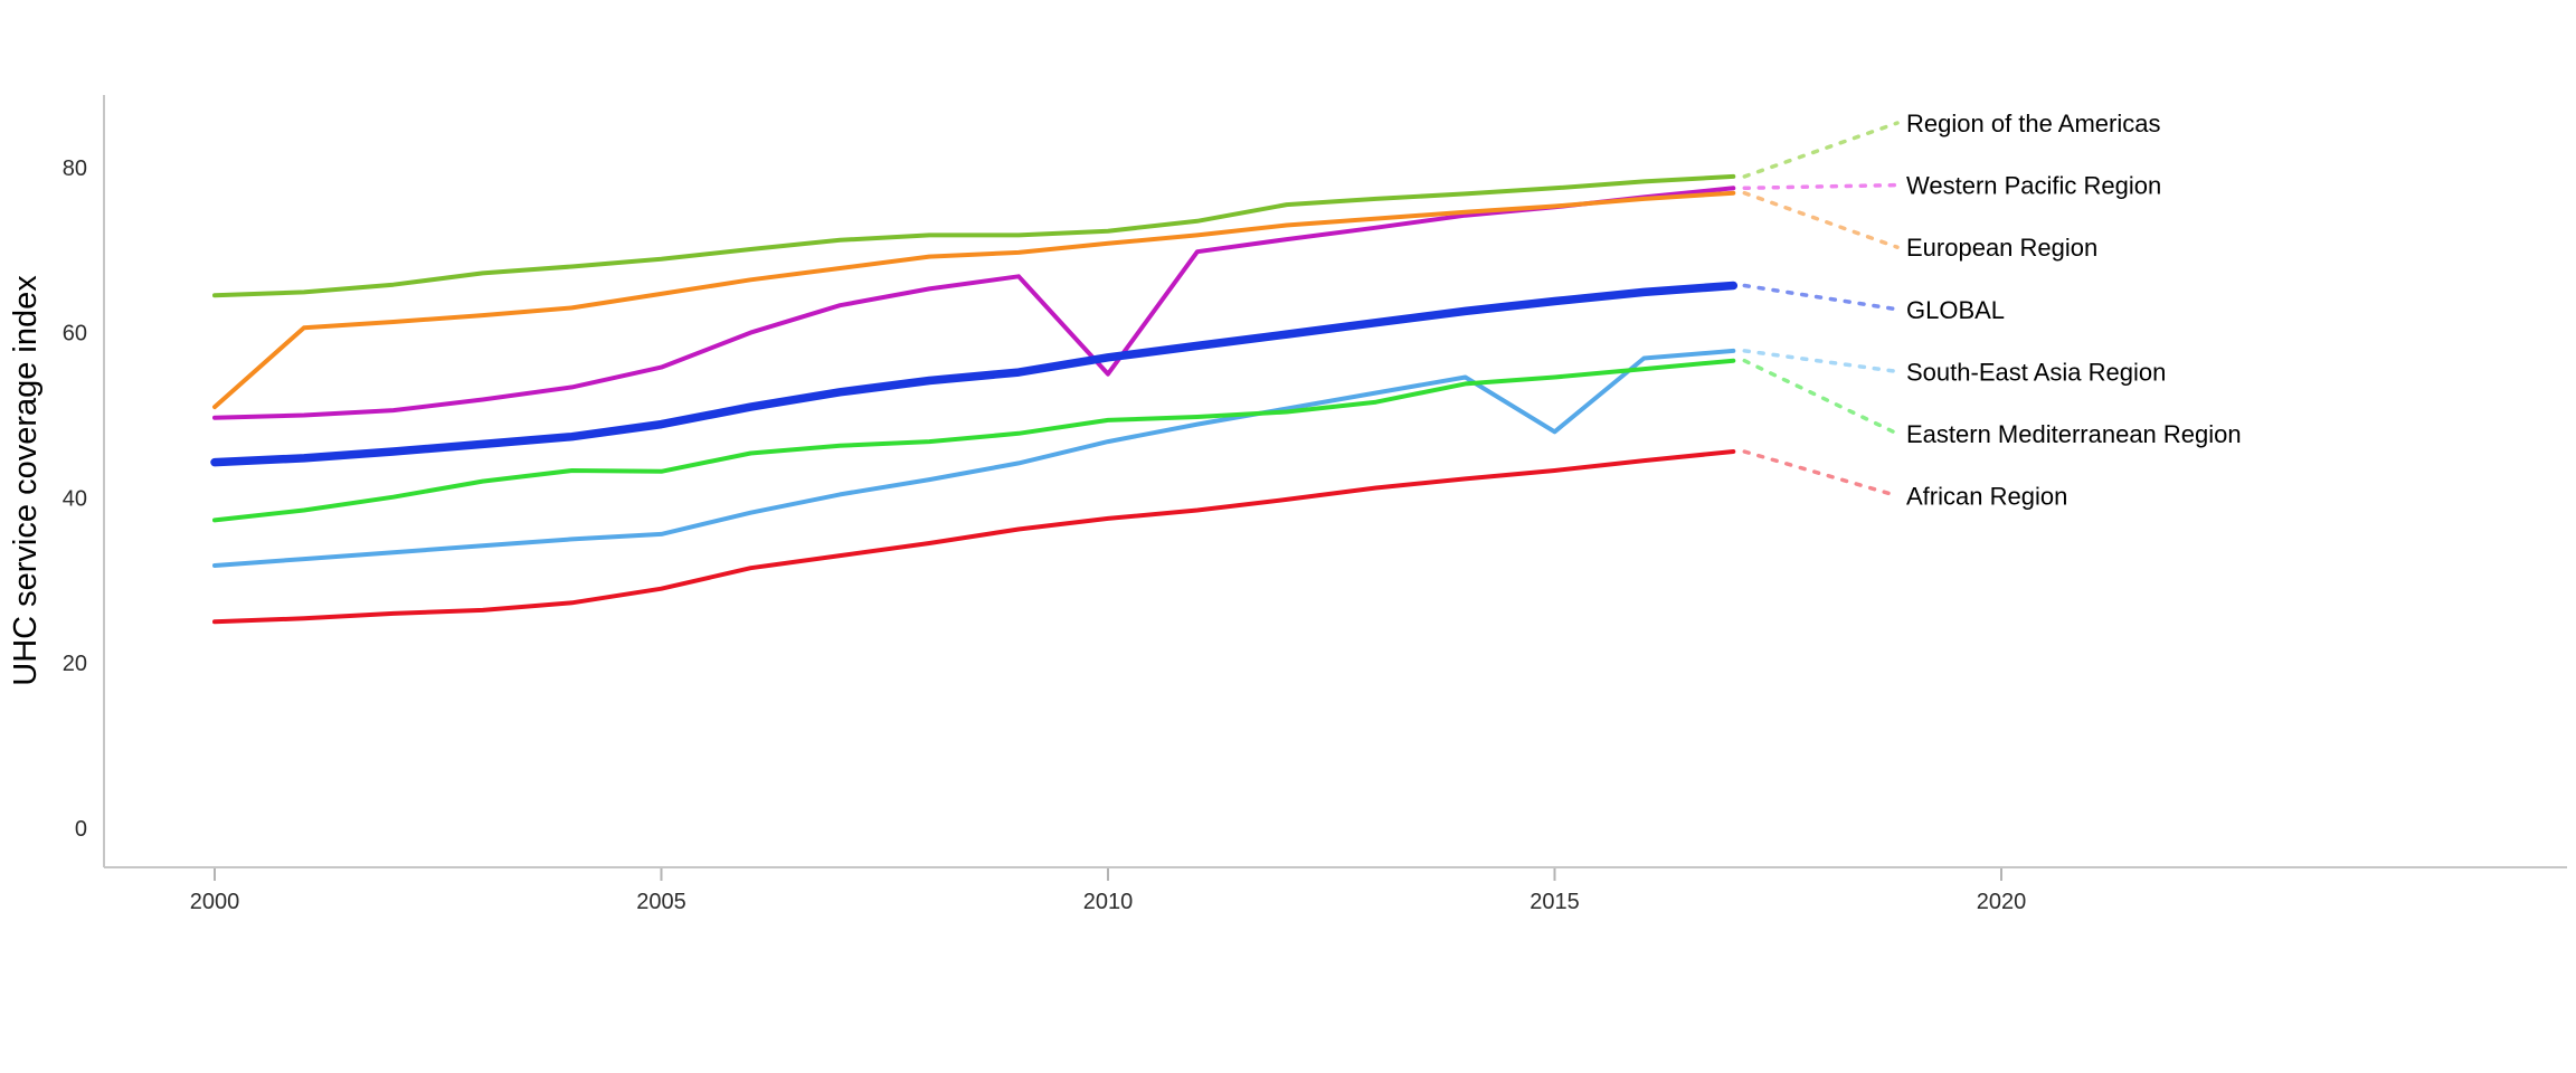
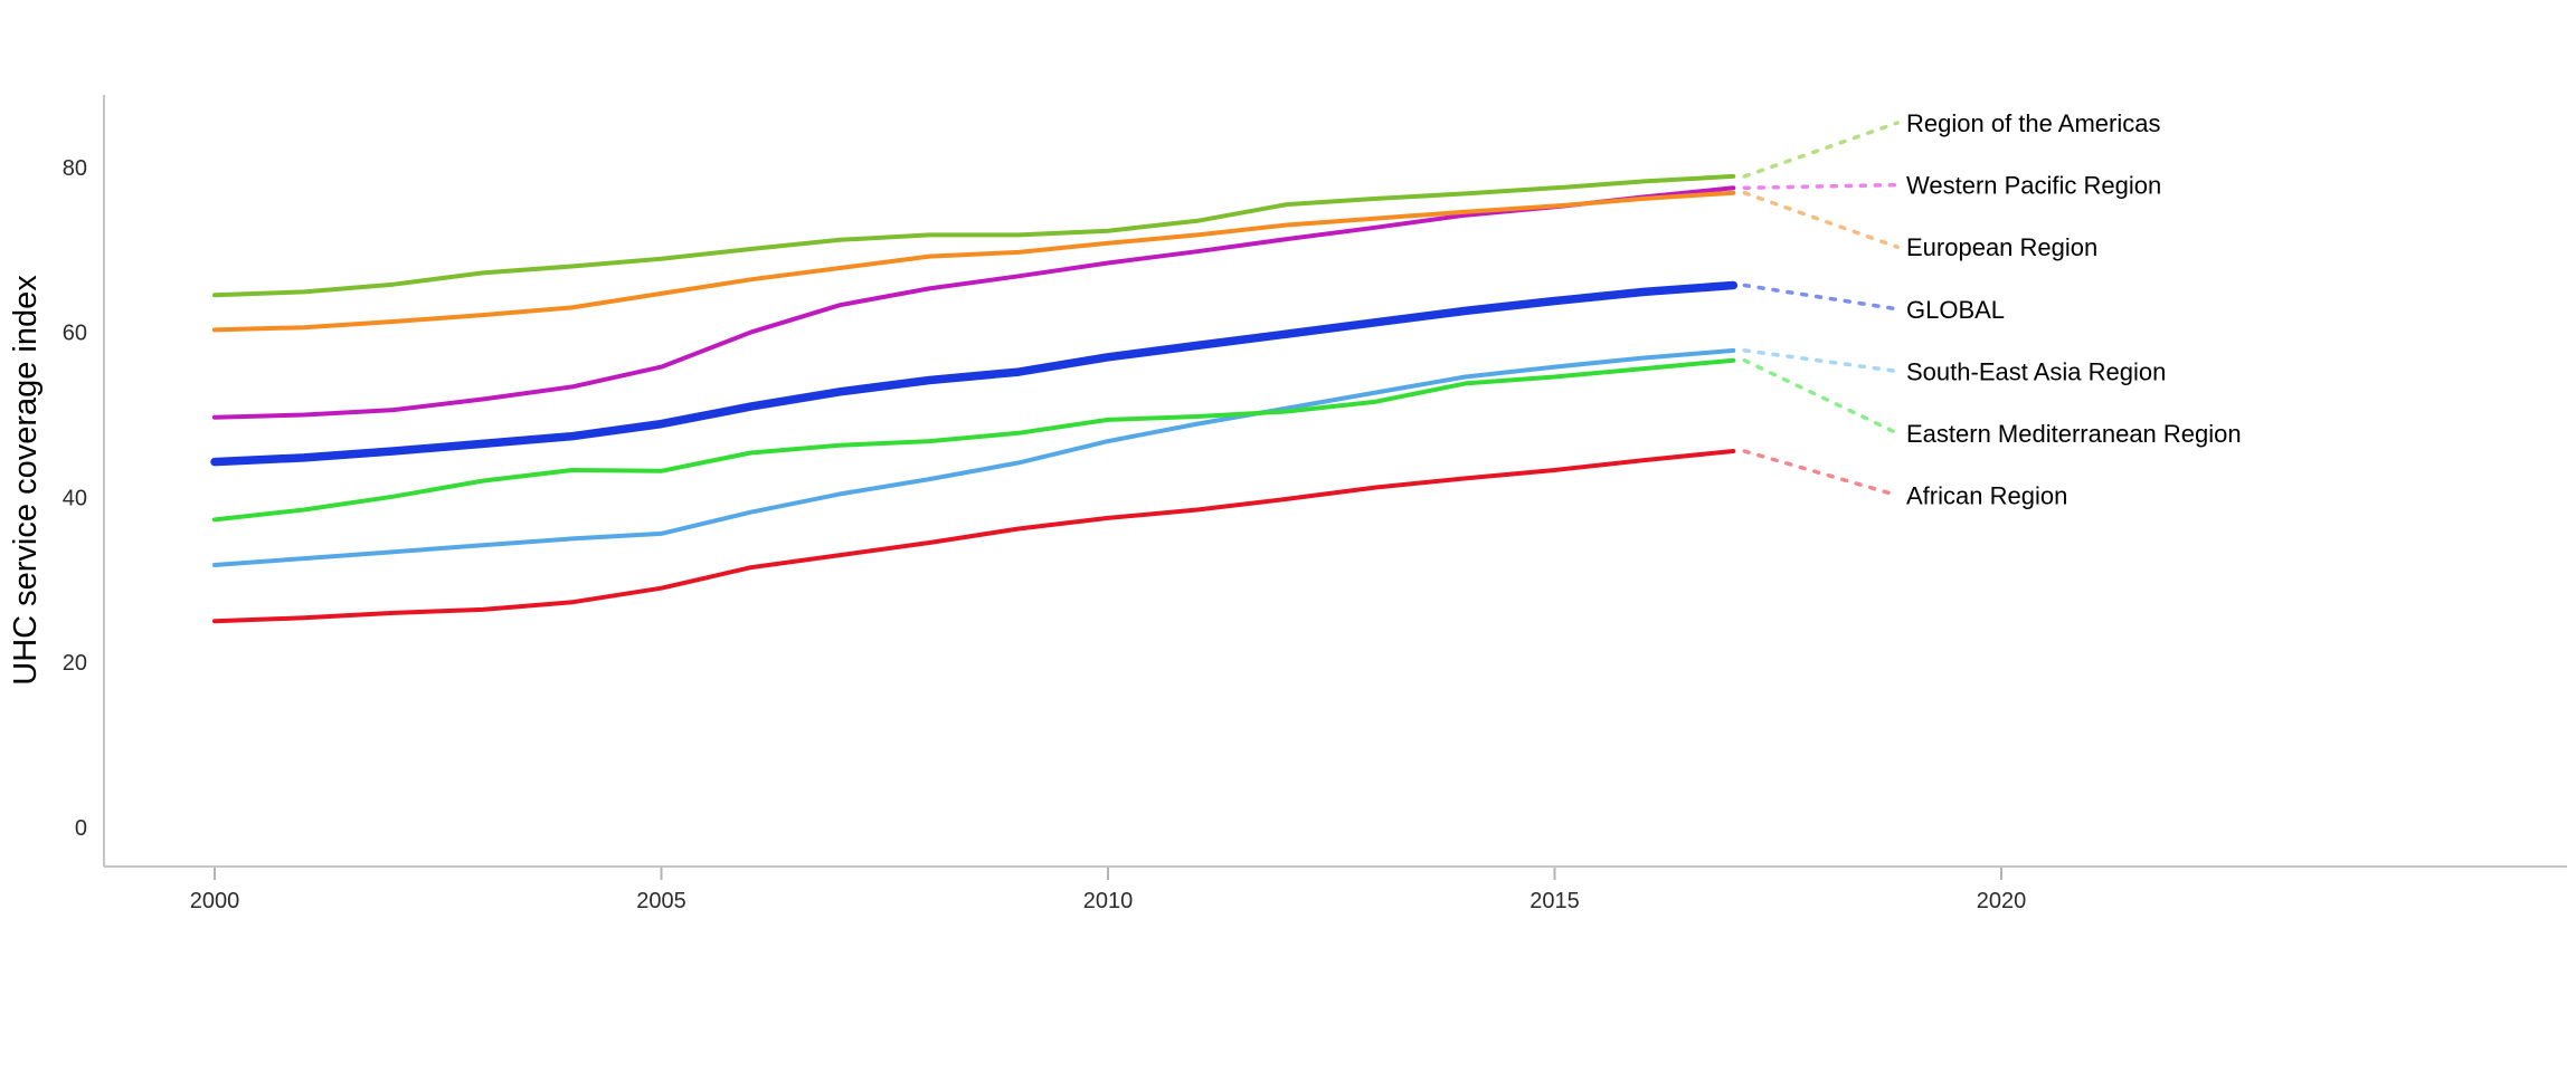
European Region/2000: 51 -> 60
Western Pacific Region/2010: 55 -> 68
South-East Asia Region/2015: 48 -> 56
